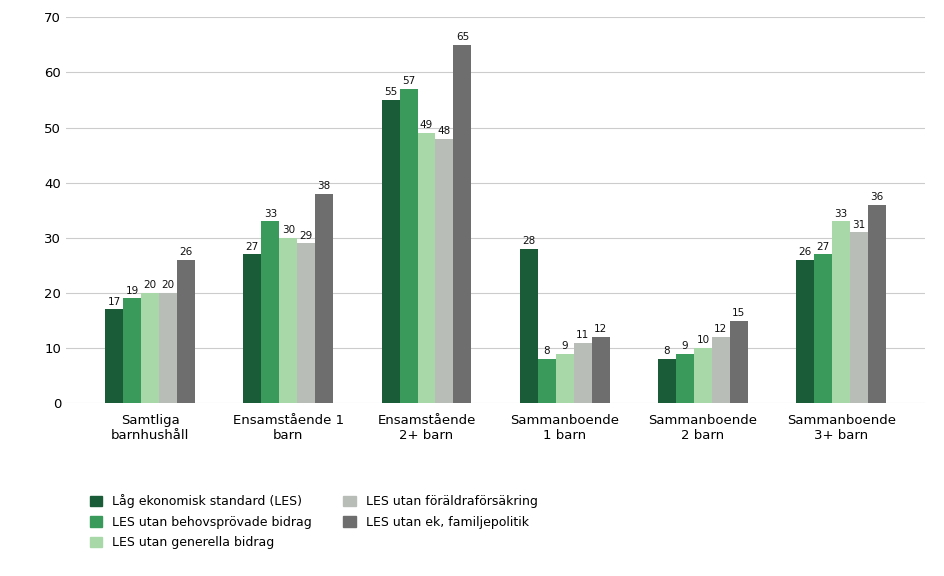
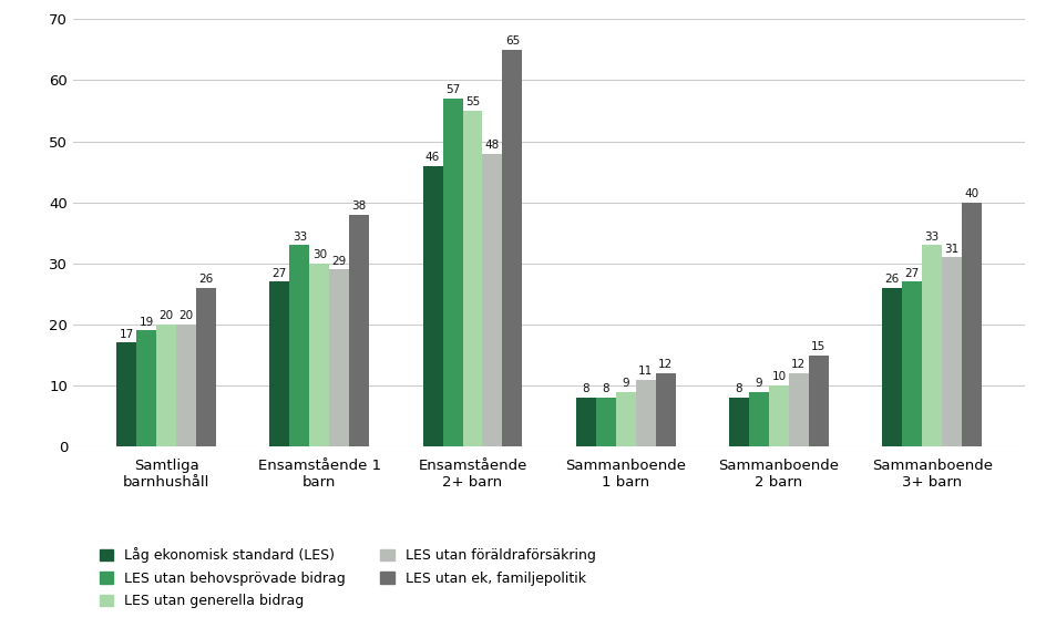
Låg ekonomisk standard (LES)/Ensamstående 2+ barn: 55 -> 46
LES utan generella bidrag/Ensamstående 2+ barn: 49 -> 55
Låg ekonomisk standard (LES)/Sammanboende 1 barn: 28 -> 8
LES utan ek, familjepolitik/Sammanboende 3+ barn: 36 -> 40
